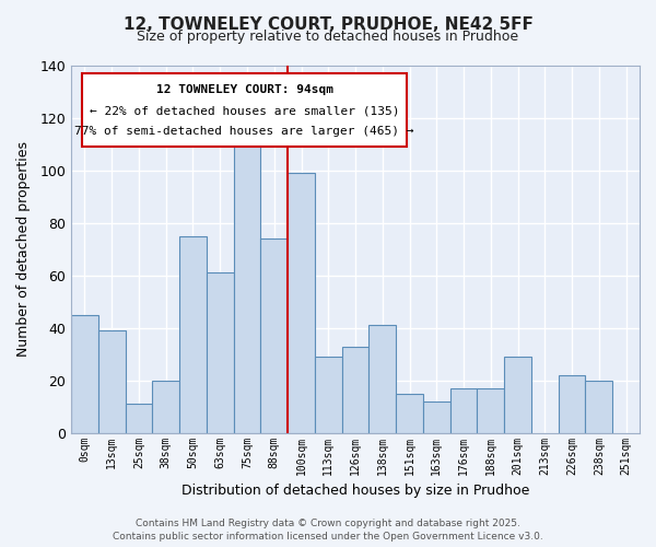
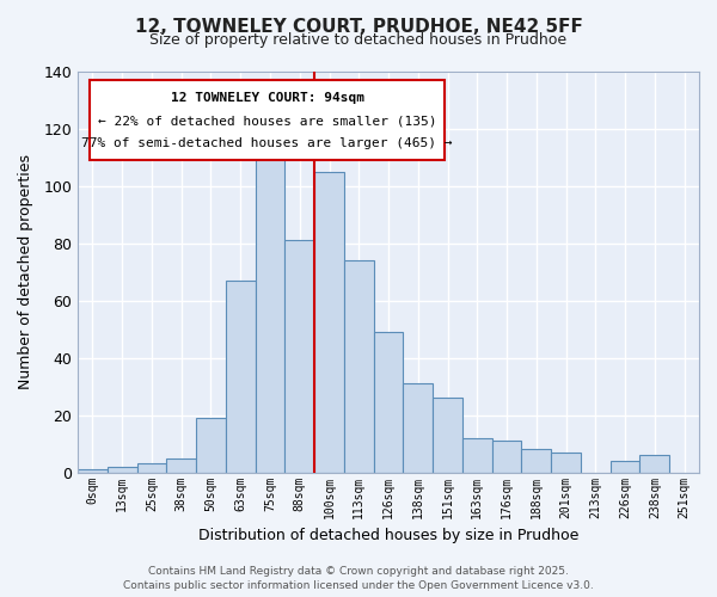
0sqm: 45 -> 1
13sqm: 39 -> 2
25sqm: 11 -> 3
38sqm: 20 -> 5
50sqm: 75 -> 19
63sqm: 61 -> 67
88sqm: 74 -> 81
100sqm: 99 -> 105
113sqm: 29 -> 74
126sqm: 33 -> 49
138sqm: 41 -> 31
151sqm: 15 -> 26
176sqm: 17 -> 11
188sqm: 17 -> 8
201sqm: 29 -> 7
226sqm: 22 -> 4
238sqm: 20 -> 6
